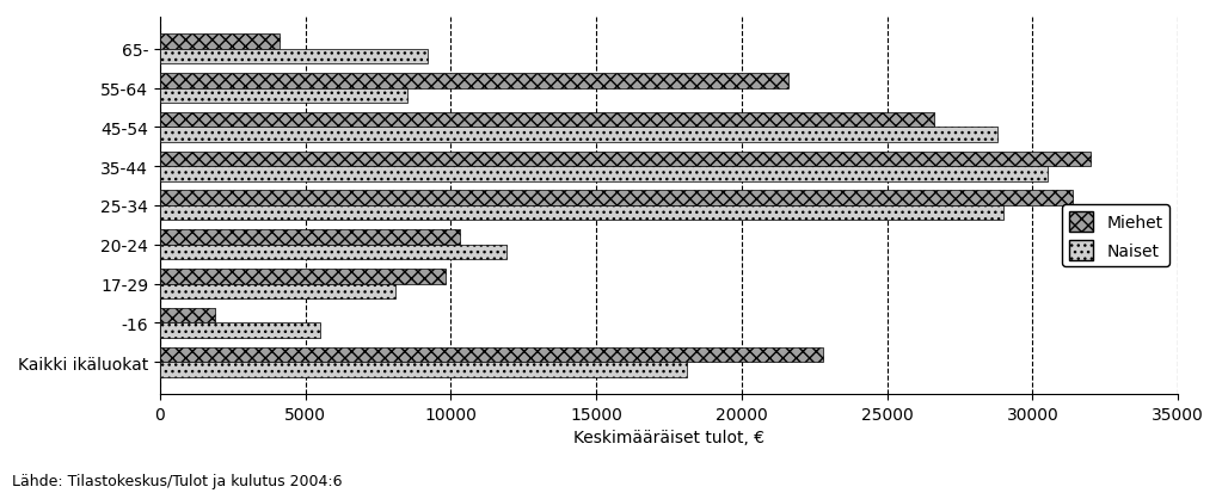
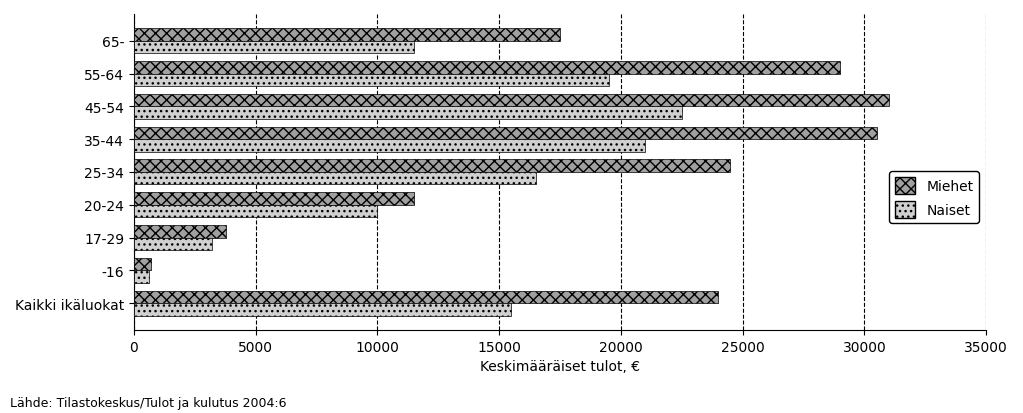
Miehet/65-: 4100 -> 17500
Naiset/65-: 9200 -> 11500
Miehet/55-64: 21600 -> 29000
Naiset/55-64: 8500 -> 19500
Miehet/45-54: 26600 -> 31000
Naiset/45-54: 28800 -> 22500
Miehet/35-44: 32000 -> 30500
Naiset/35-44: 30500 -> 21000
Miehet/25-34: 31400 -> 24500
Naiset/25-34: 29000 -> 16500
Miehet/20-24: 10300 -> 11500
Naiset/20-24: 11900 -> 10000
Miehet/17-29: 9800 -> 3800
Naiset/17-29: 8100 -> 3200
Miehet/-16: 1900 -> 700
Naiset/-16: 5500 -> 600
Miehet/Kaikki ikäluokat: 22800 -> 24000
Naiset/Kaikki ikäluokat: 18100 -> 15500
